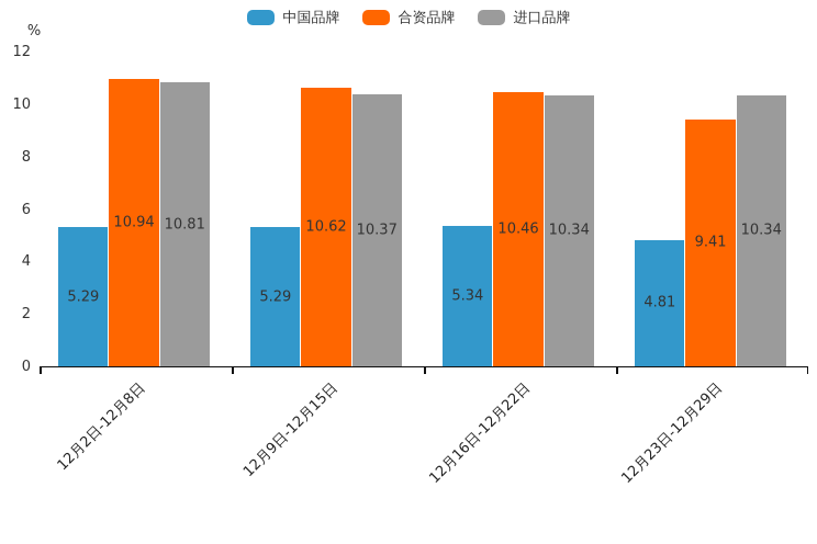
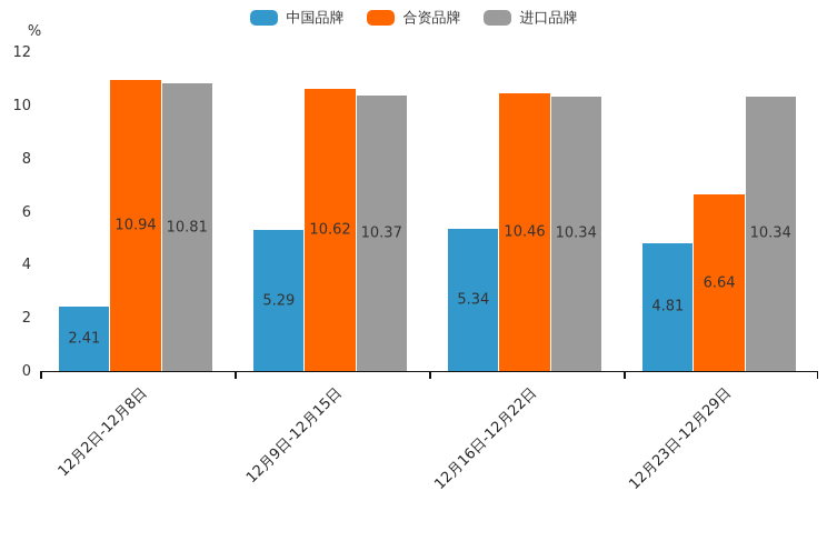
中国品牌/12月2日-12月8日: 5.29 -> 2.41
合资品牌/12月23日-12月29日: 9.41 -> 6.64
